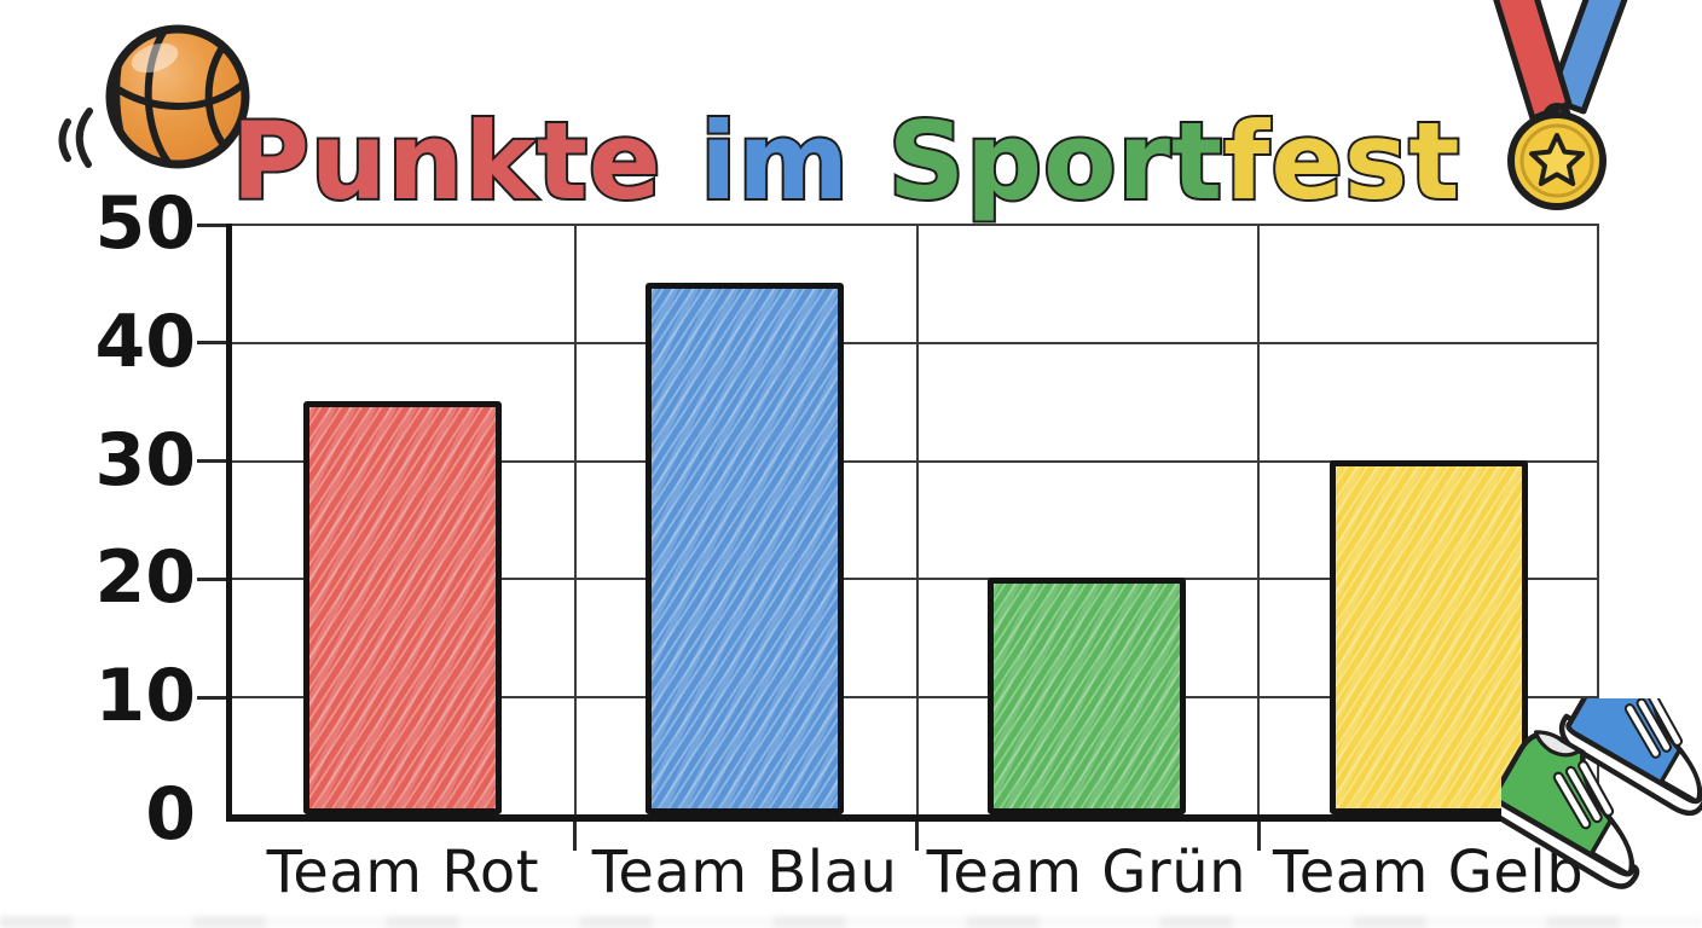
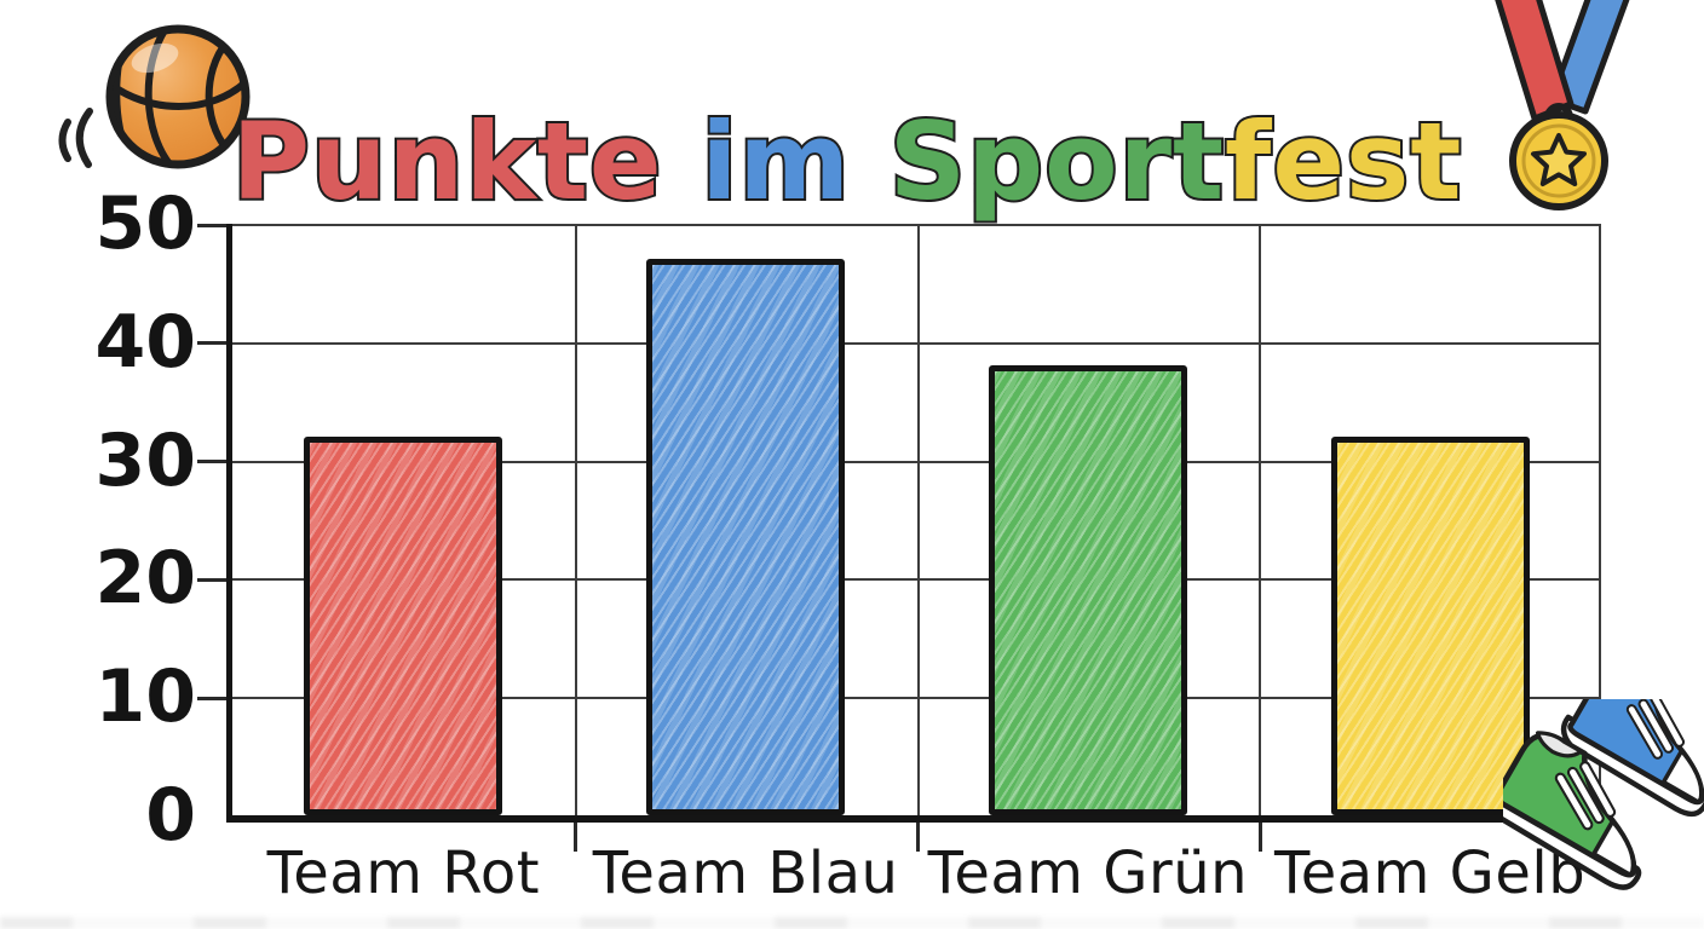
Team Rot: 35 -> 32
Team Blau: 45 -> 47
Team Grün: 20 -> 38
Team Gelb: 30 -> 32
